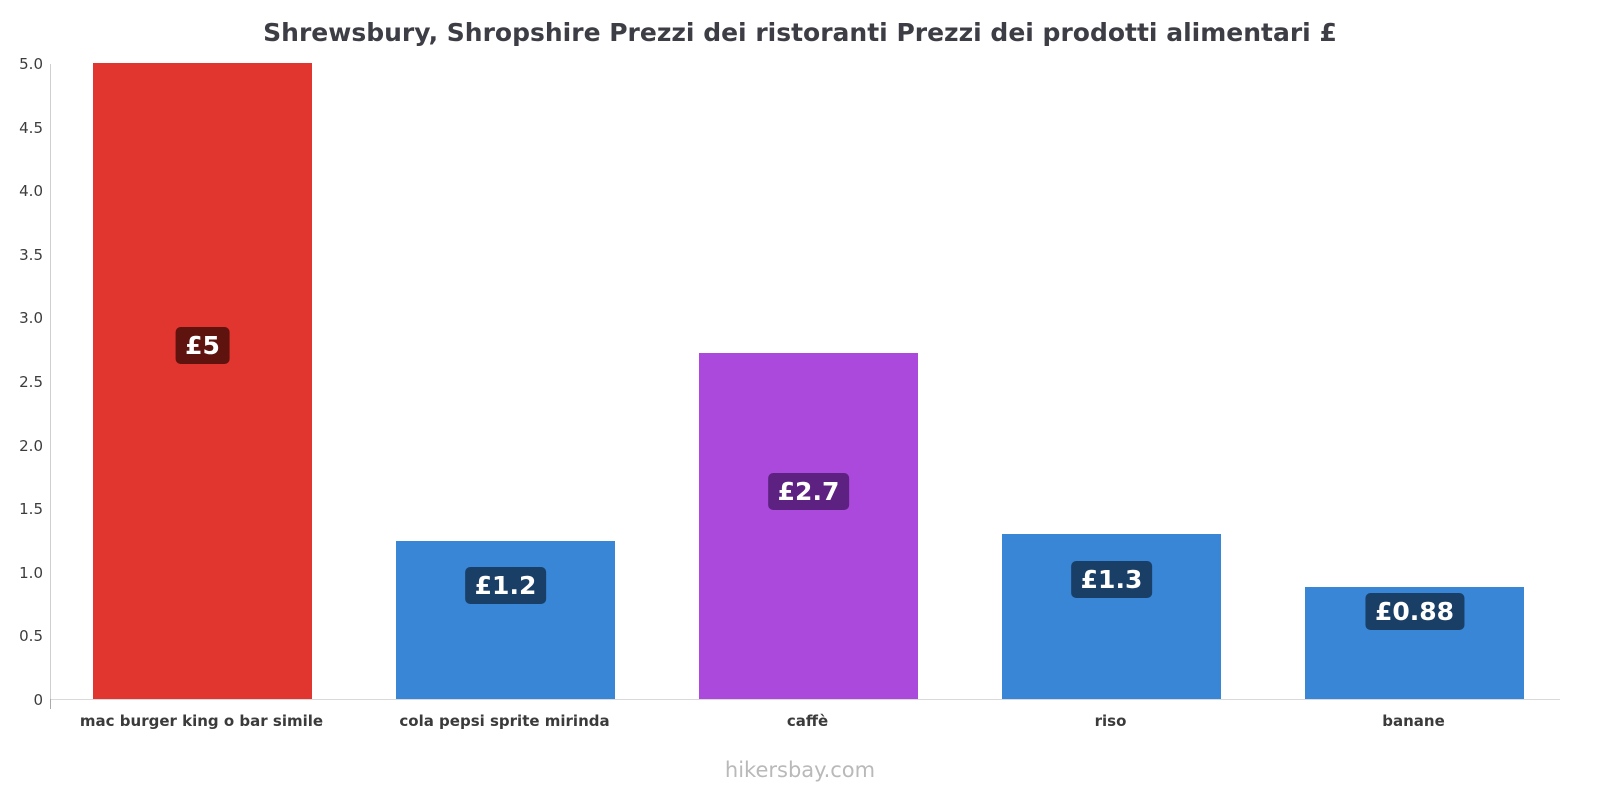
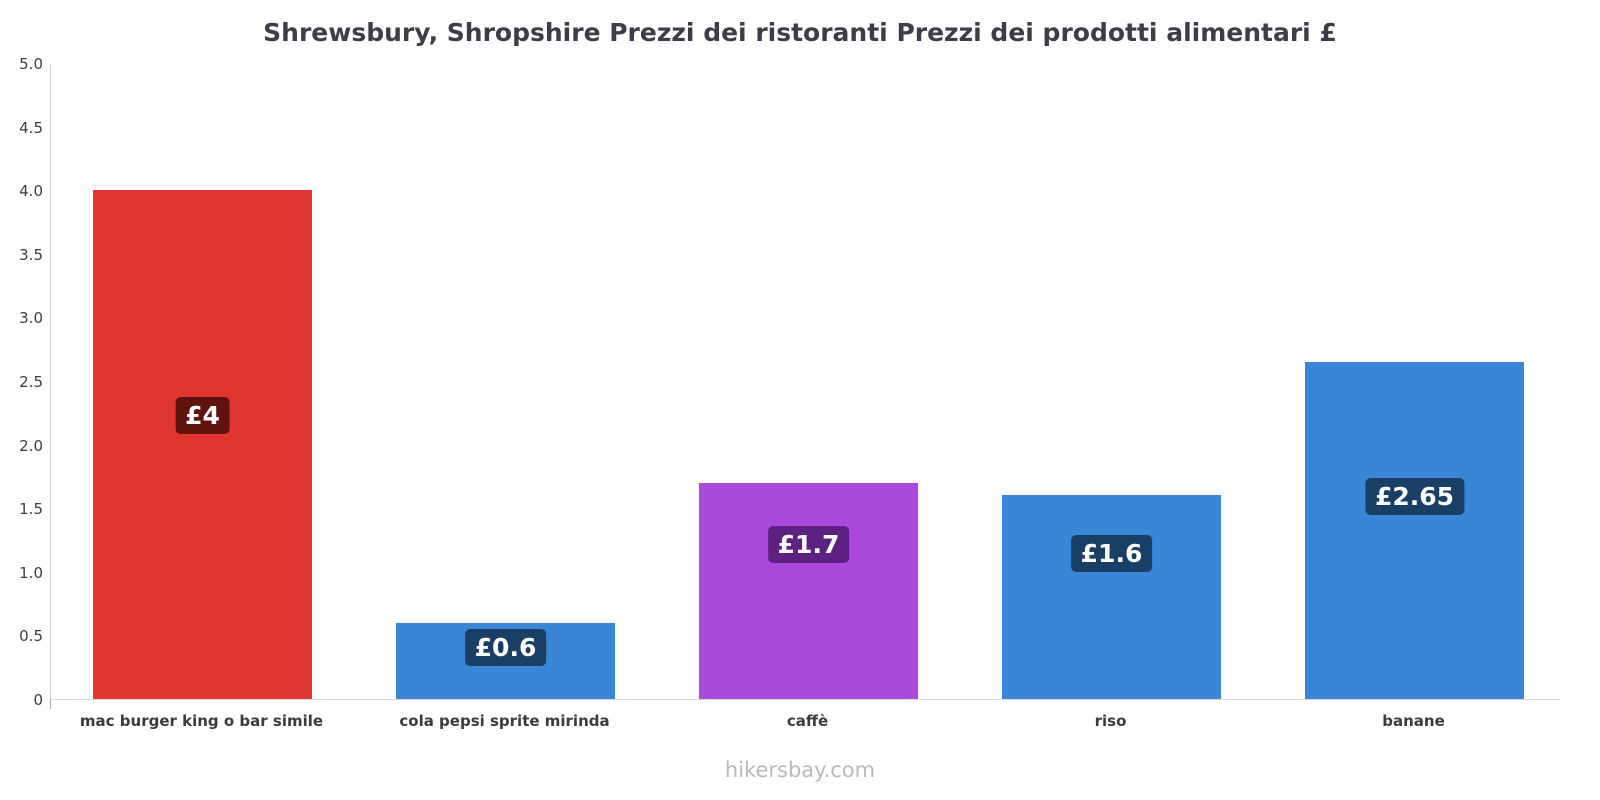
mac burger king o bar simile: £5 -> £4
cola pepsi sprite mirinda: £1.2 -> £0.6
caffè: £2.7 -> £1.7
riso: £1.3 -> £1.6
banane: £0.88 -> £2.65
